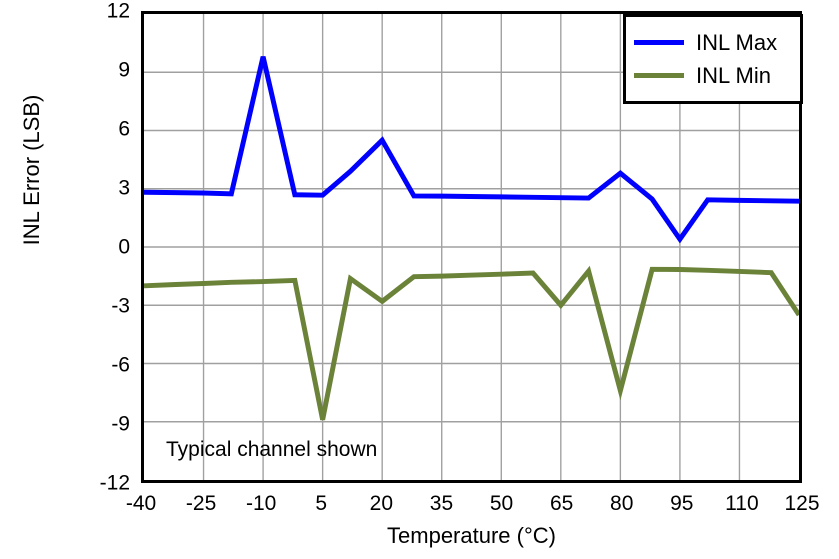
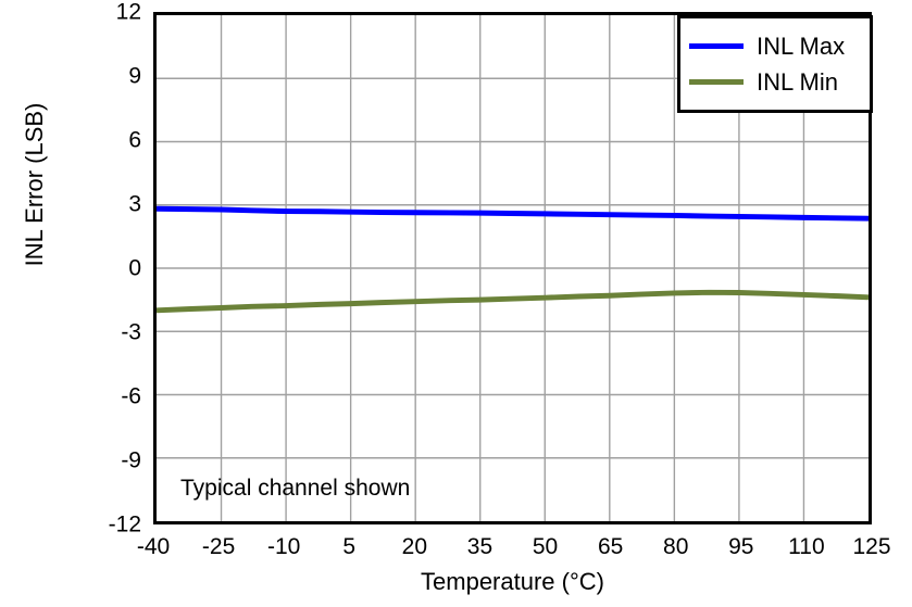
INL Max/-10: 9.8 -> 2.7
INL Min/5: -8.9 -> -1.7
INL Max/12: 3.9 -> 2.6
INL Max/20: 5.5 -> 2.6
INL Min/20: -2.8 -> -1.6
INL Min/65: -3.0 -> -1.3
INL Max/80: 3.8 -> 2.5
INL Min/80: -7.4 -> -1.2
INL Max/95: 0.4 -> 2.5
INL Min/125: -3.5 -> -1.4
